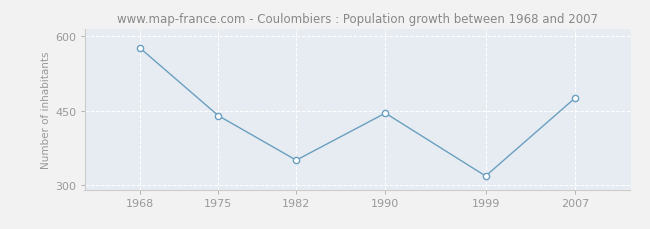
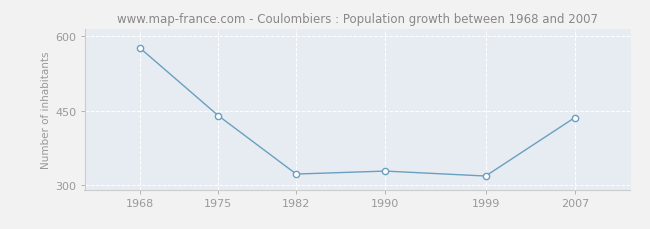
1982: 350 -> 322
1990: 445 -> 328
2007: 475 -> 436
